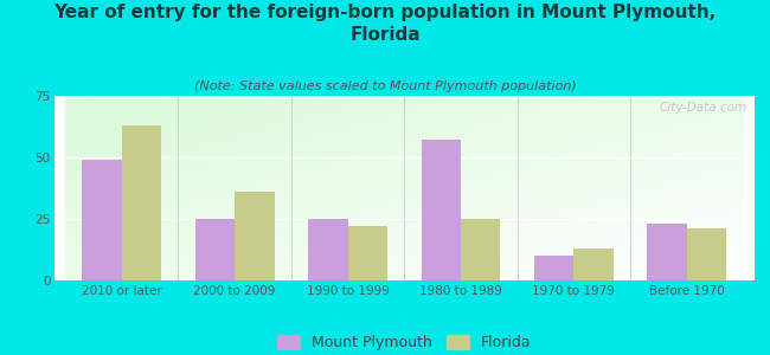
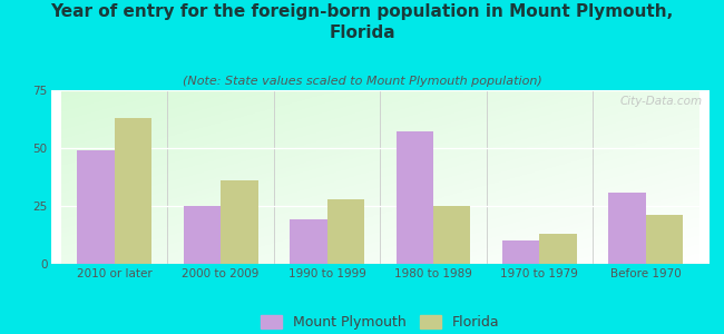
Mount Plymouth/1990 to 1999: 25 -> 19
Florida/1990 to 1999: 22 -> 28
Mount Plymouth/Before 1970: 23 -> 31
